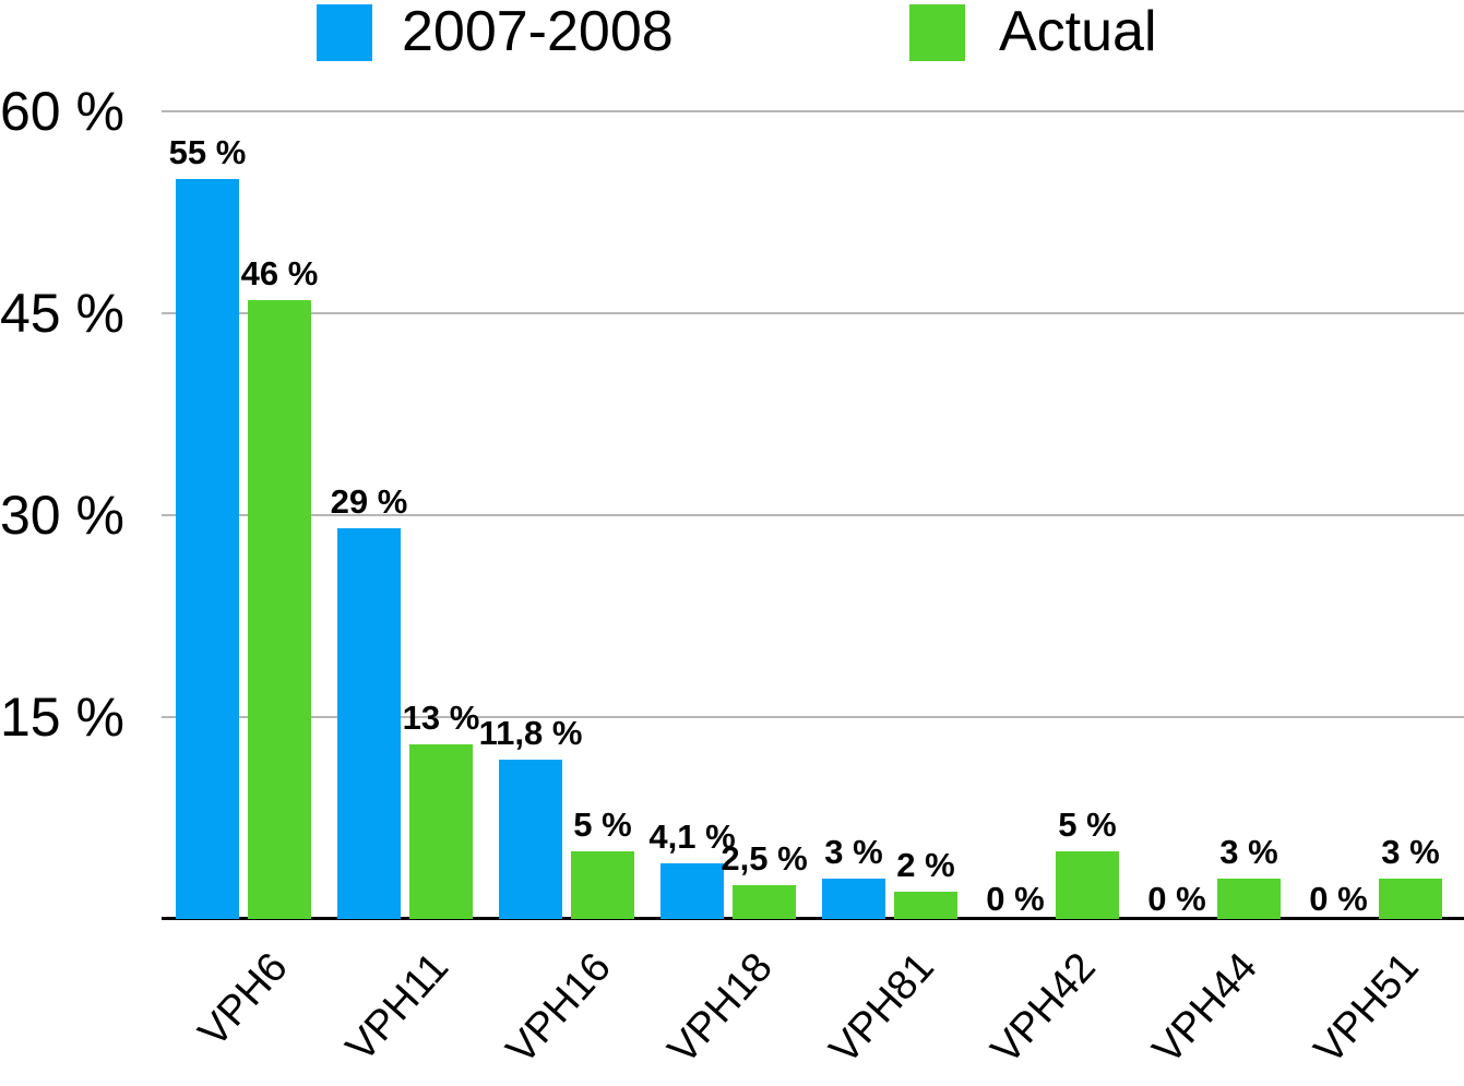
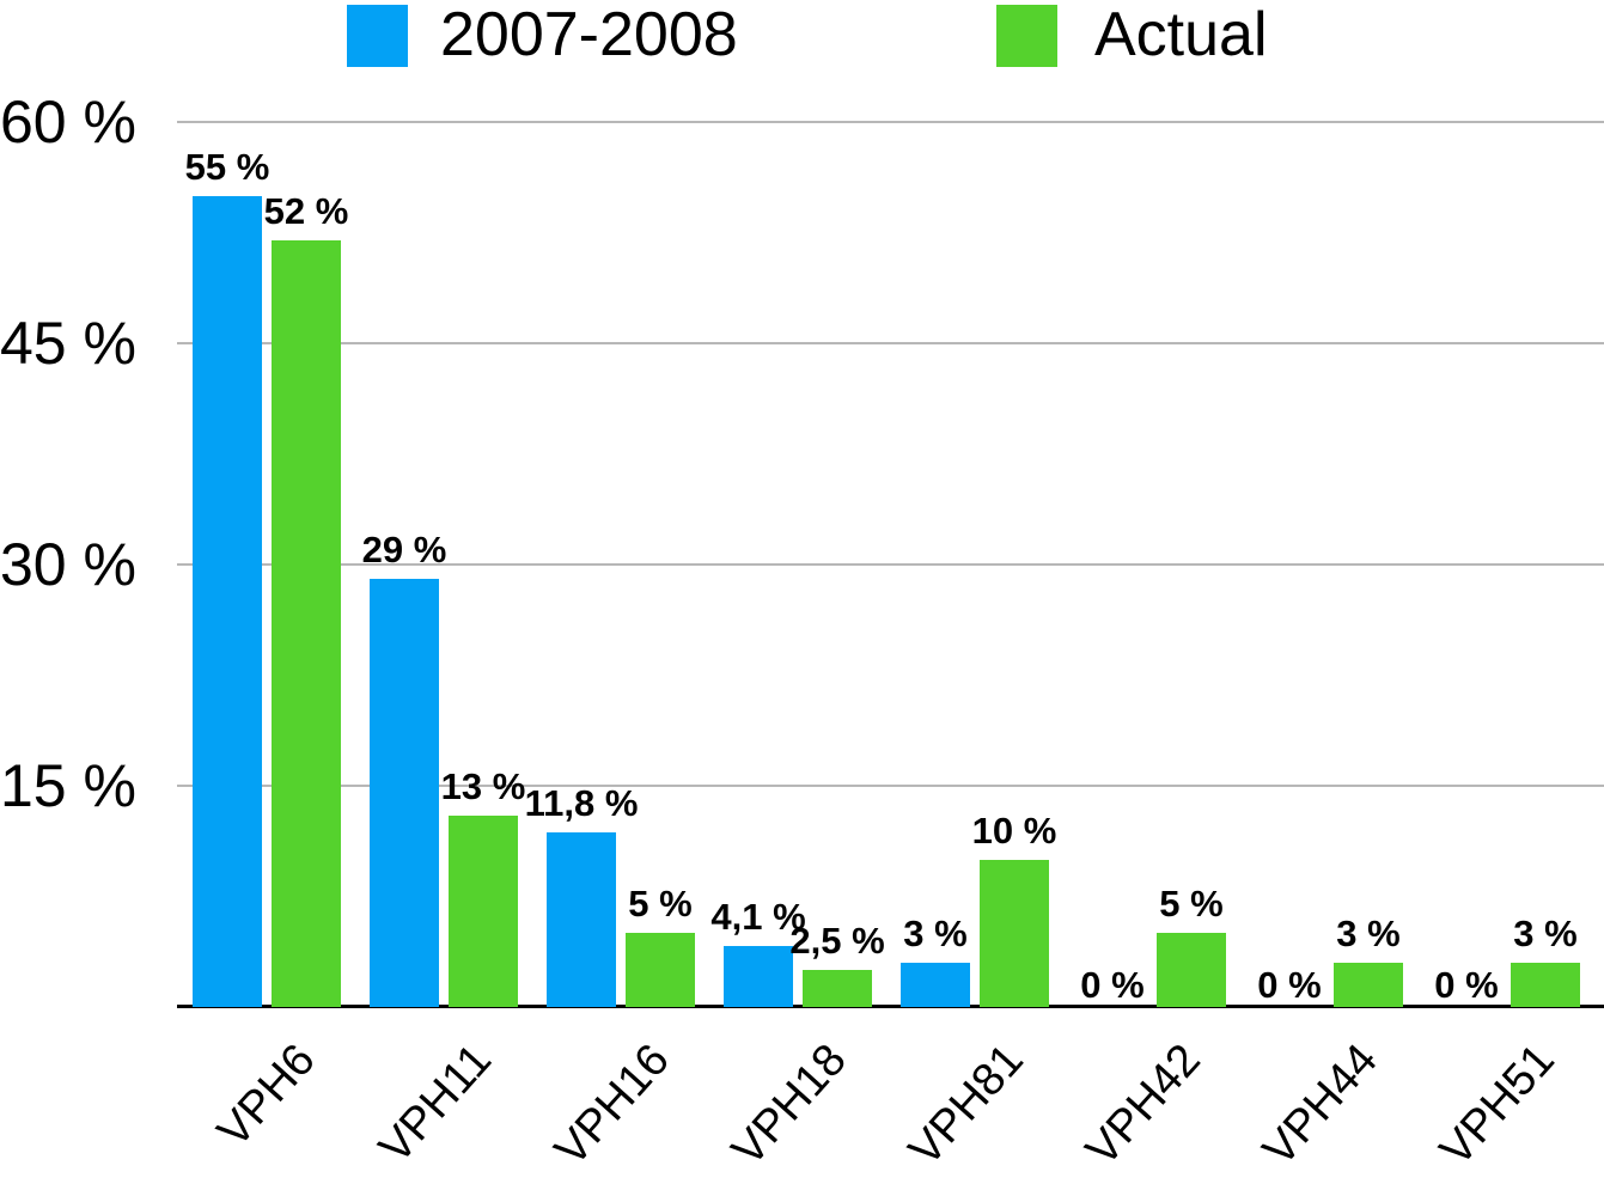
Actual/VPH6: 46 -> 52
Actual/VPH81: 2 -> 10
